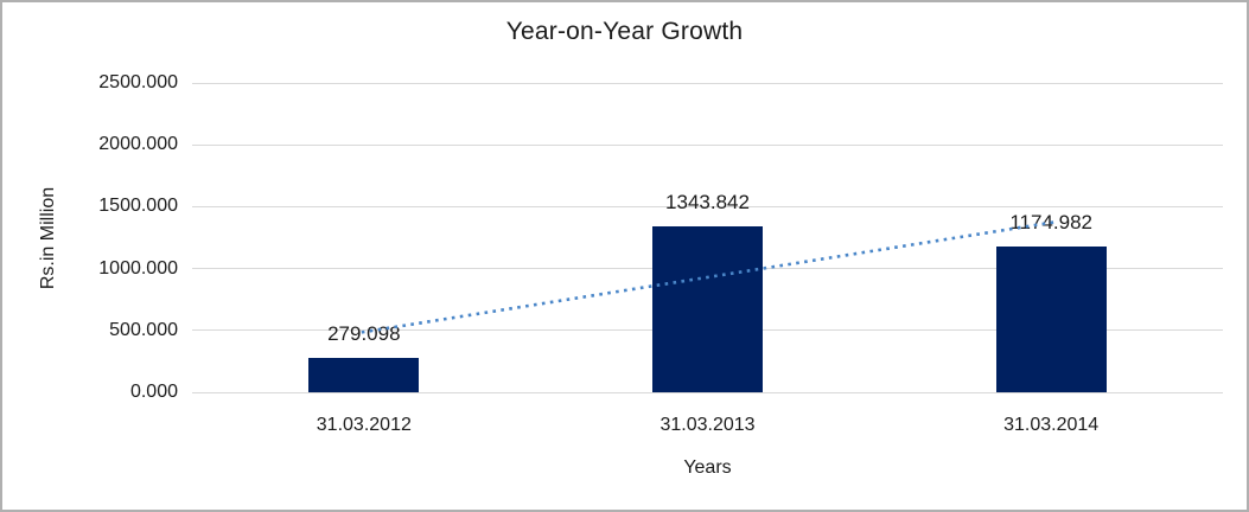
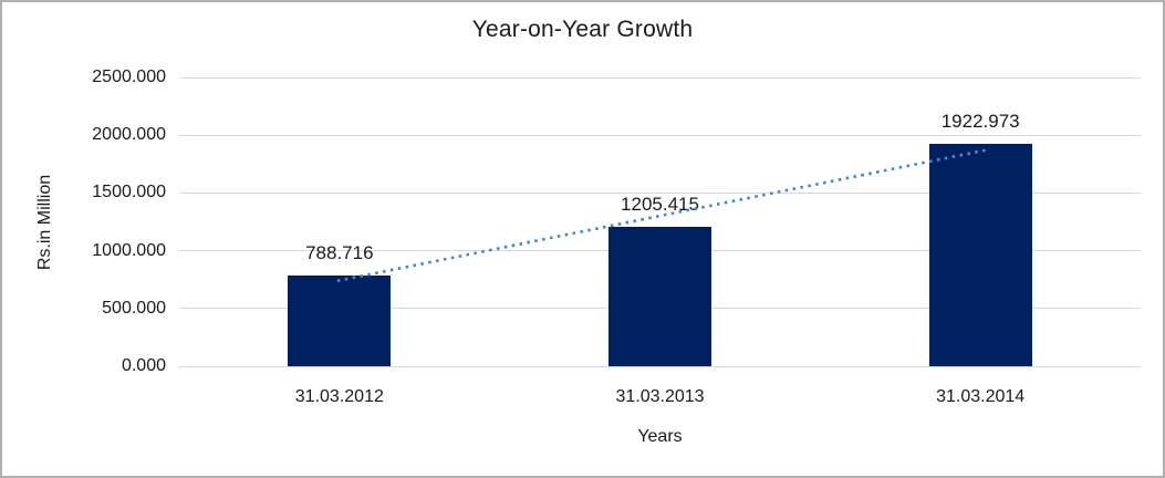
31.03.2012: 279.098 -> 788.716
31.03.2013: 1343.842 -> 1205.415
31.03.2014: 1174.982 -> 1922.973
